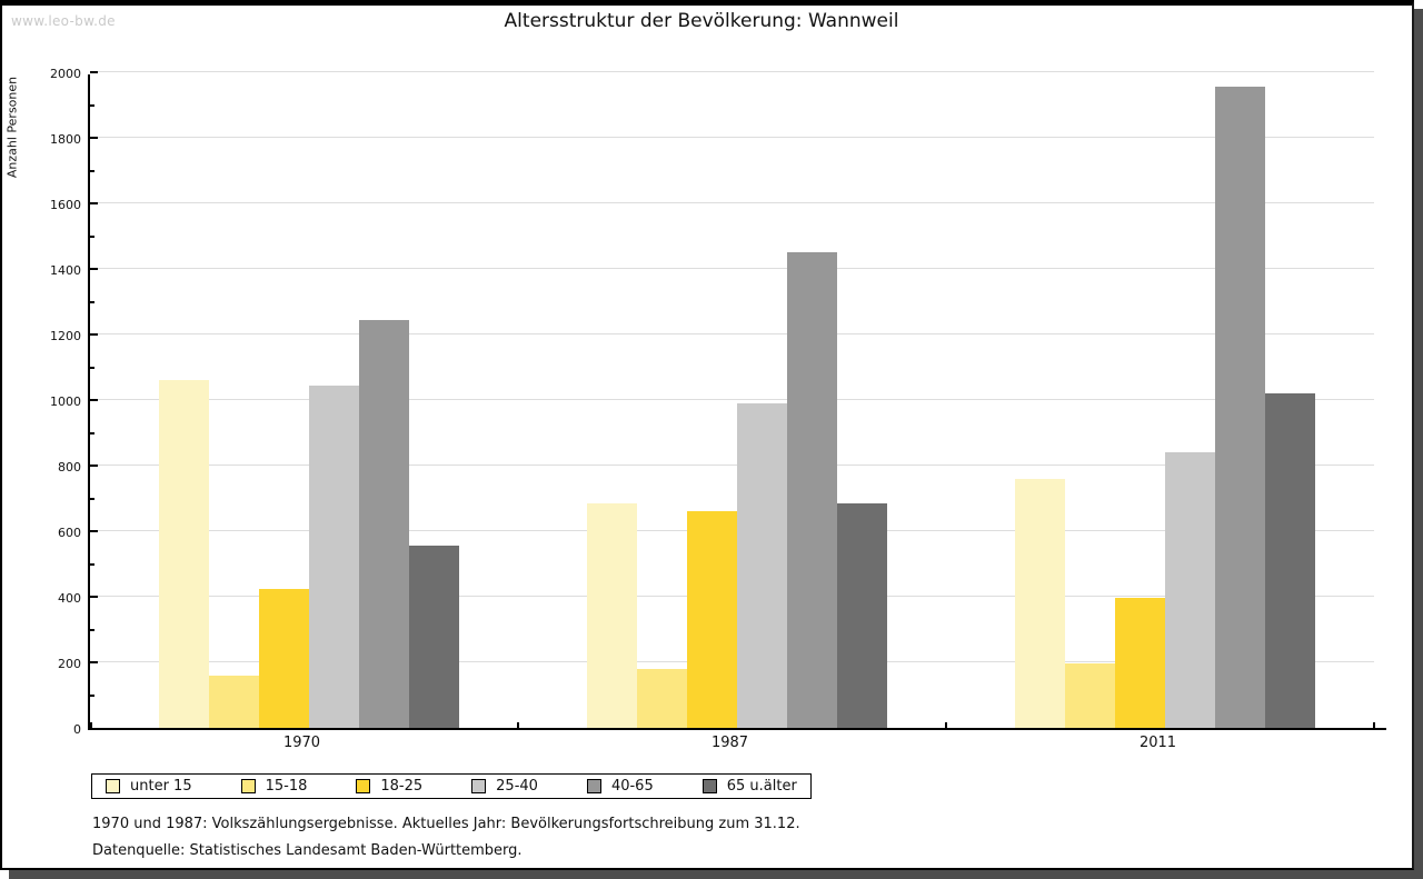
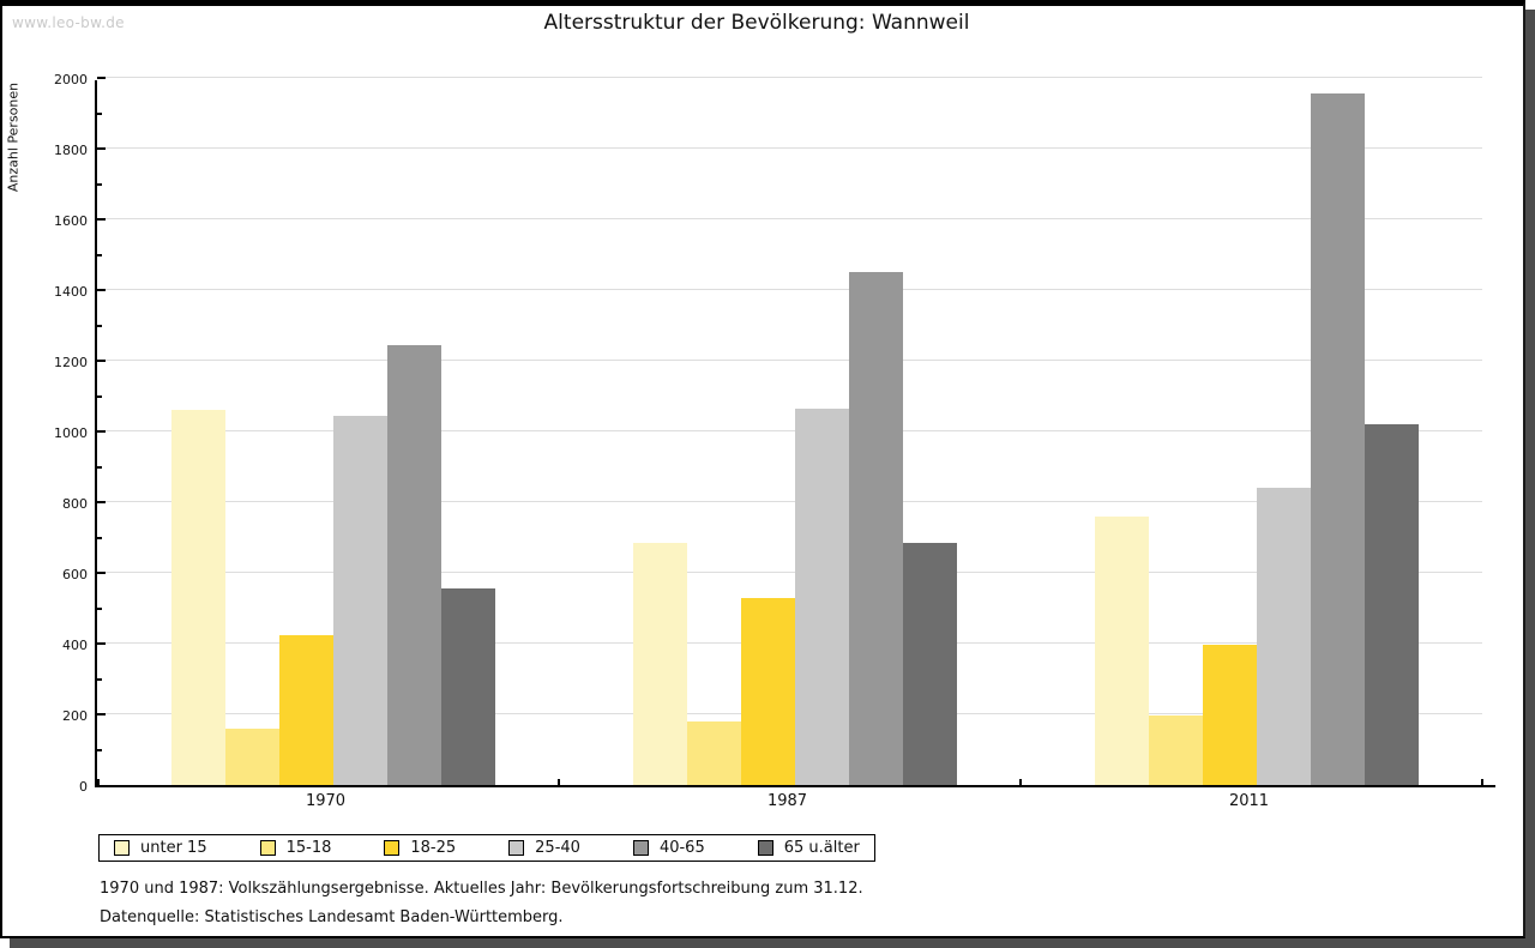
18-25/1987: 660 -> 530
25-40/1987: 990 -> 1060
